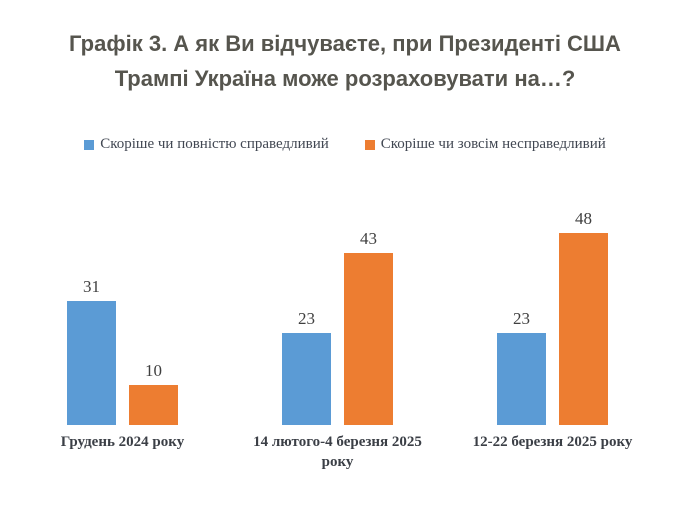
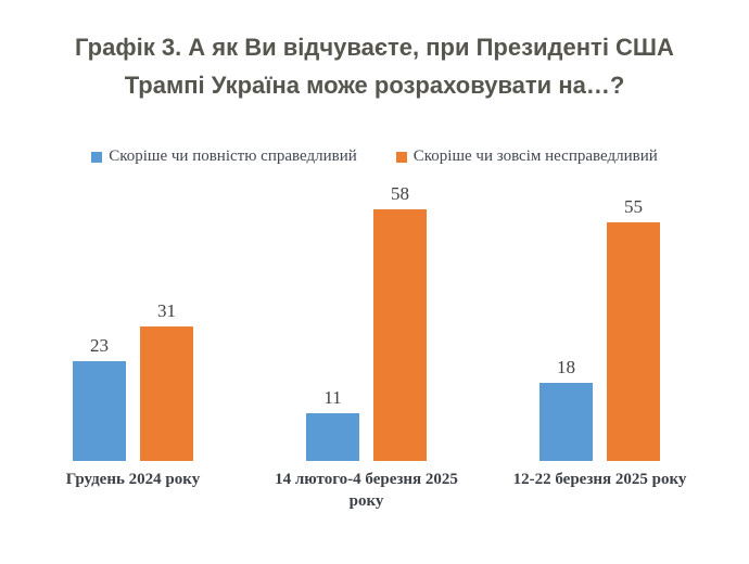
Скоріше чи повністю справедливий/Грудень 2024 року: 31 -> 23
Скоріше чи зовсім несправедливий/Грудень 2024 року: 10 -> 31
Скоріше чи повністю справедливий/14 лютого-4 березня 2025 року: 23 -> 11
Скоріше чи зовсім несправедливий/14 лютого-4 березня 2025 року: 43 -> 58
Скоріше чи повністю справедливий/12-22 березня 2025 року: 23 -> 18
Скоріше чи зовсім несправедливий/12-22 березня 2025 року: 48 -> 55
